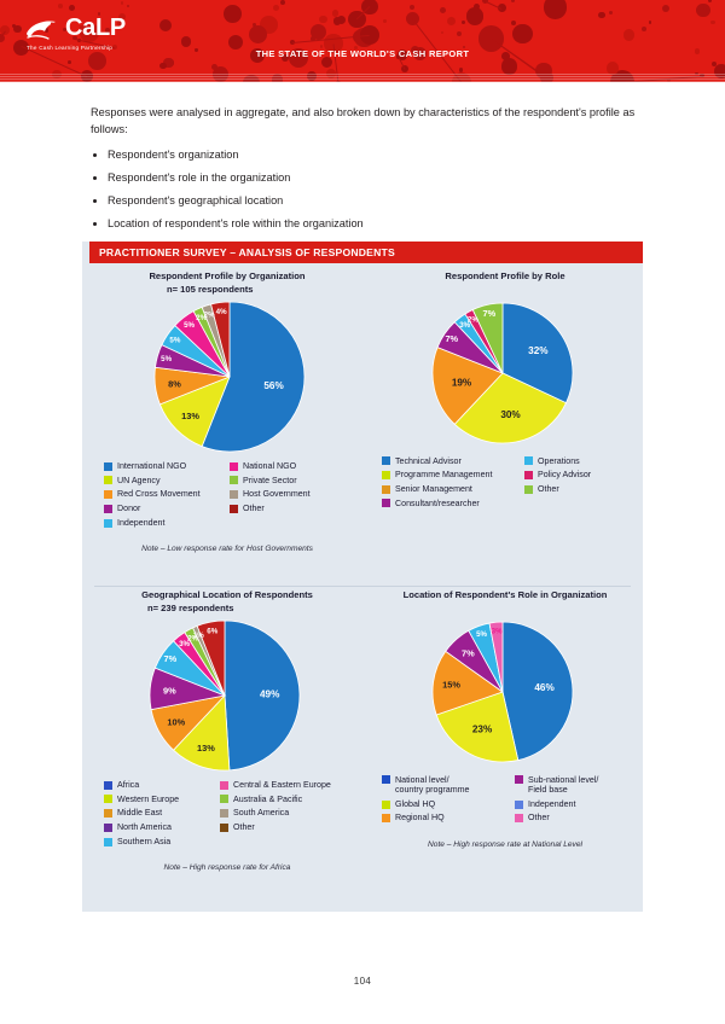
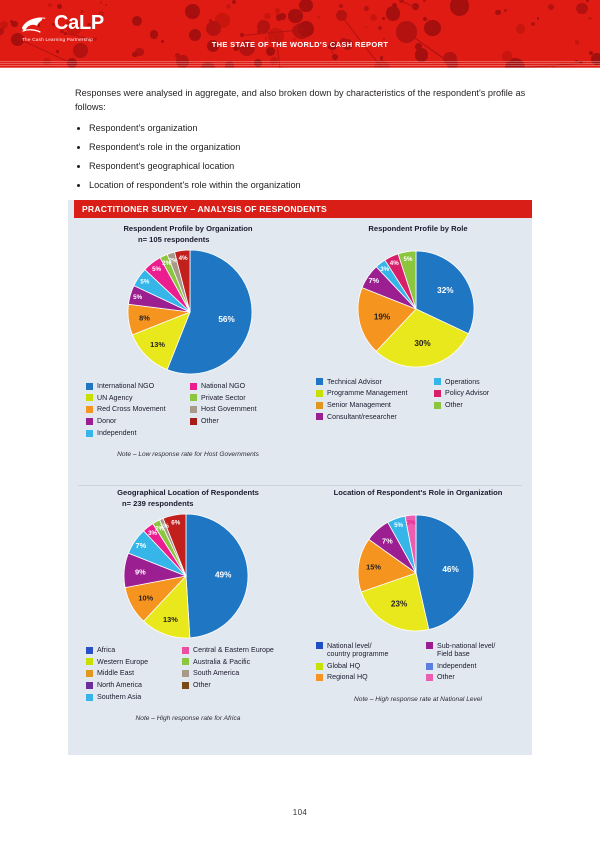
Respondent Profile by Role/Policy Advisor: 2% -> 4%
Respondent Profile by Role/Other: 7% -> 5%
